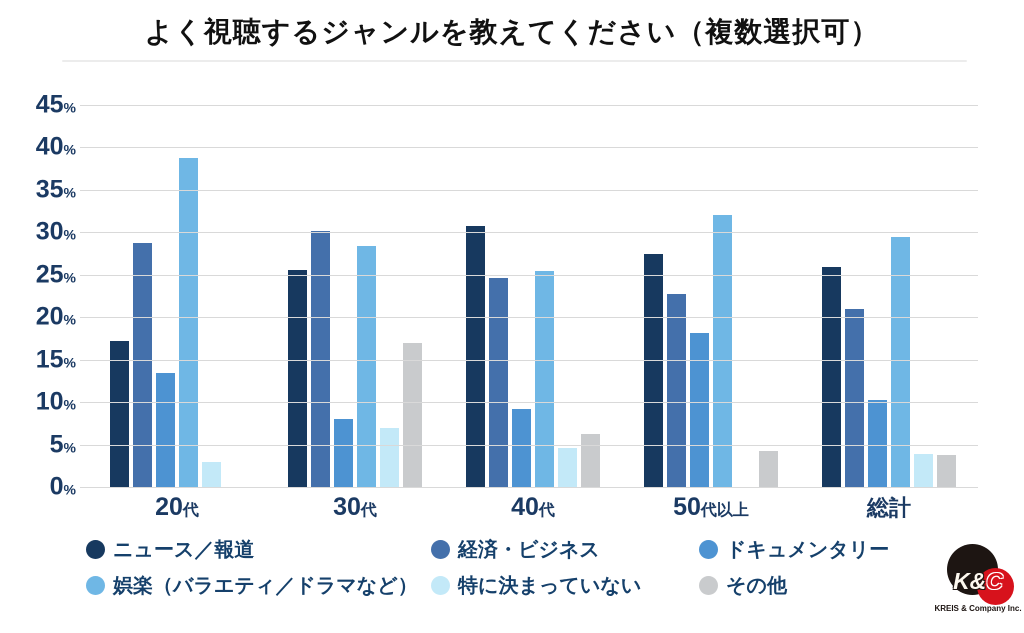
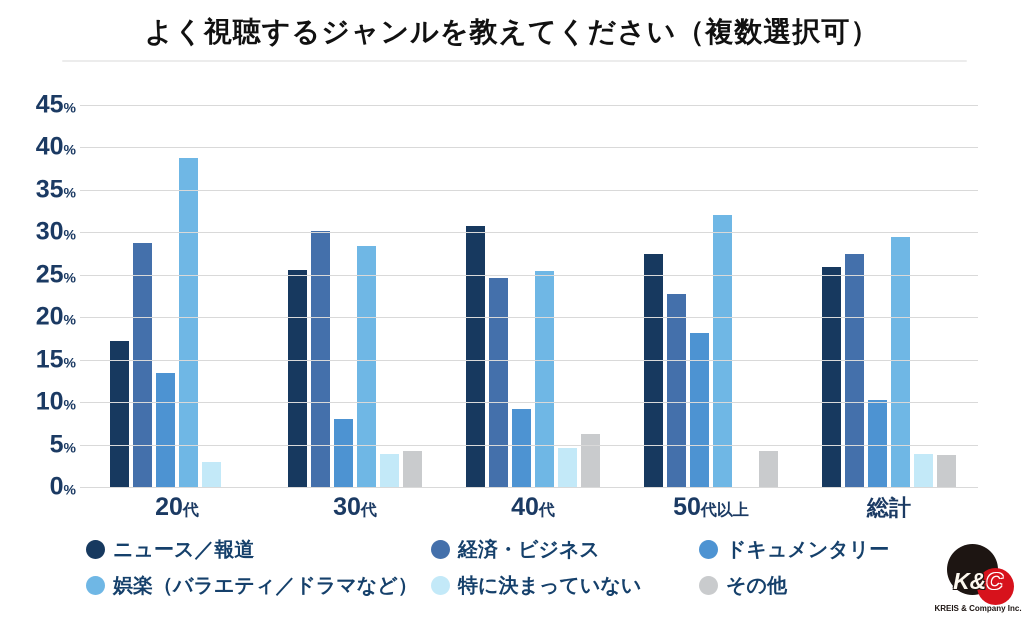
特に決まっていない/30代: 7 -> 4
その他/30代: 17 -> 4
経済・ビジネス/総計: 21 -> 28
